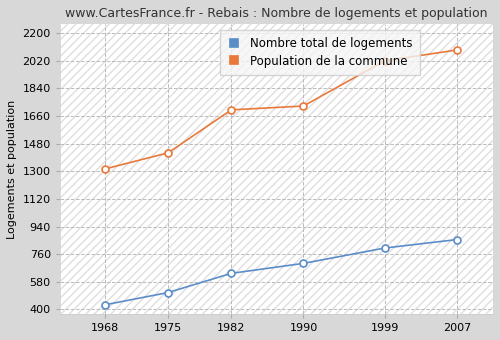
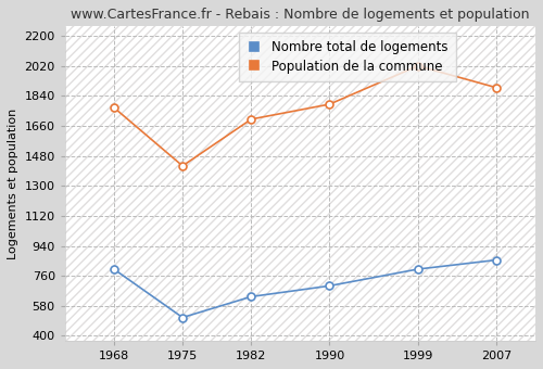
Nombre total de logements/1968: 430 -> 800
Population de la commune/1968: 1320 -> 1770
Population de la commune/1990: 1720 -> 1790
Population de la commune/2007: 2090 -> 1890
